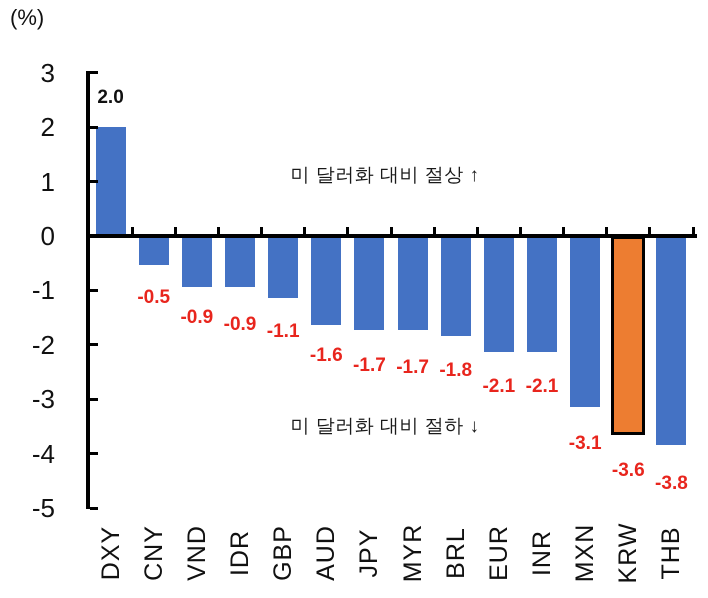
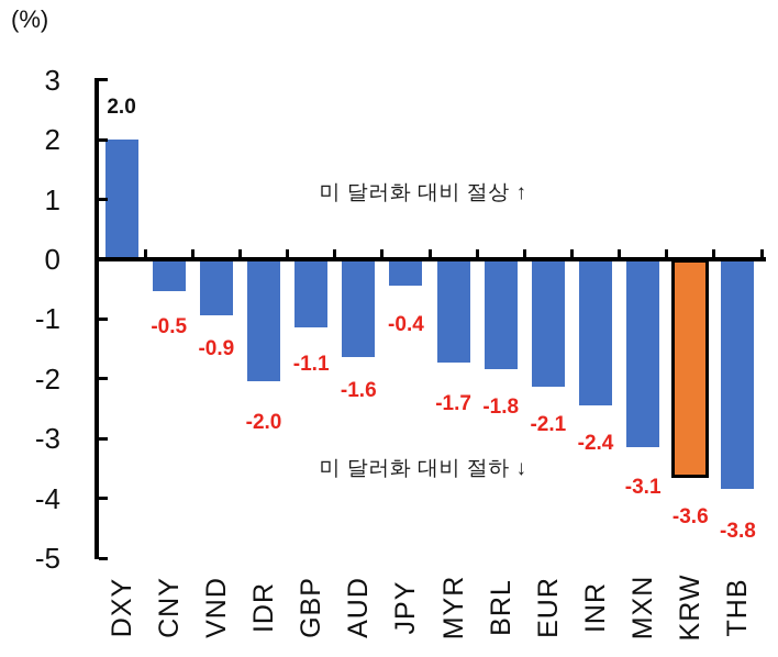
IDR: -0.9 -> -2.0
JPY: -1.7 -> -0.4
INR: -2.1 -> -2.4
